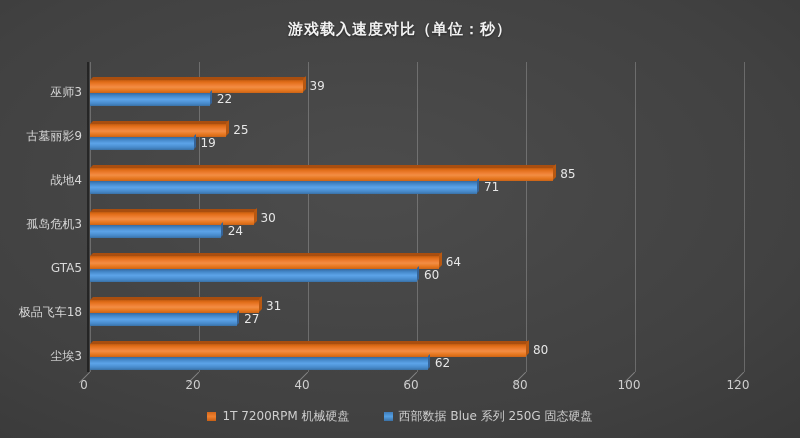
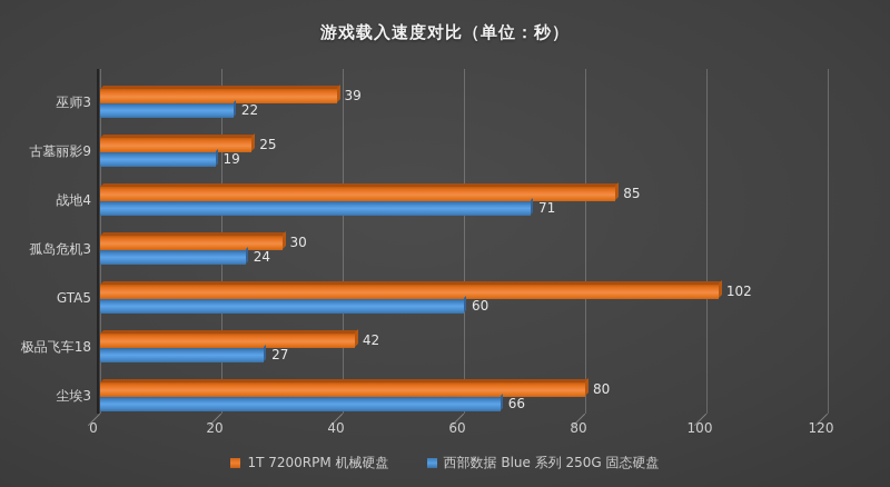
1T 7200RPM 机械硬盘/GTA5: 64 -> 102
1T 7200RPM 机械硬盘/极品飞车18: 31 -> 42
西部数据 Blue 系列 250G 固态硬盘/尘埃3: 62 -> 66
